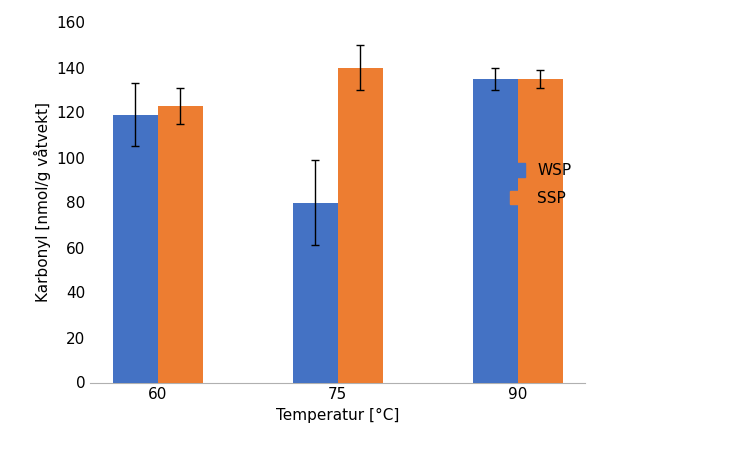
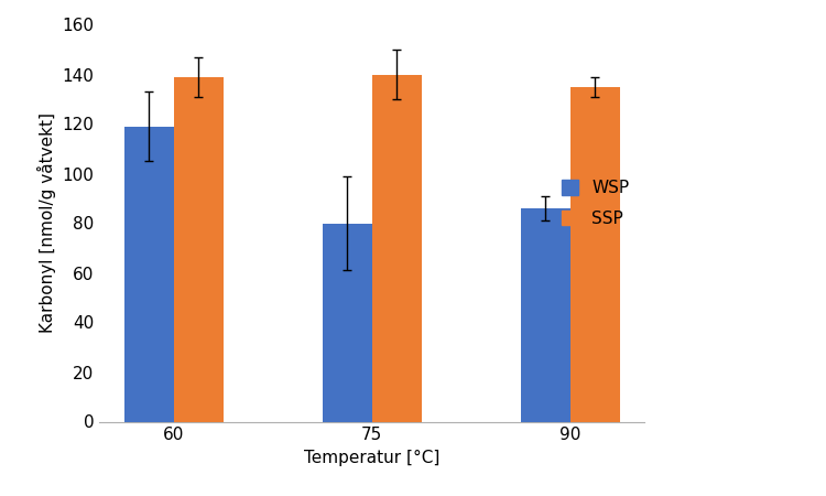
SSP/60: 123 -> 139
WSP/90: 135 -> 86
